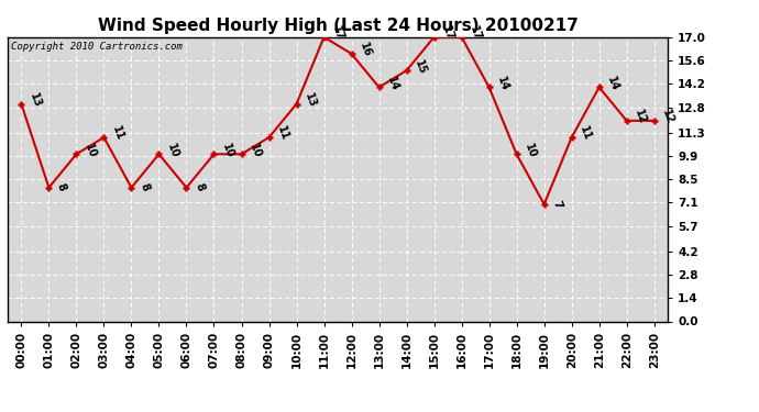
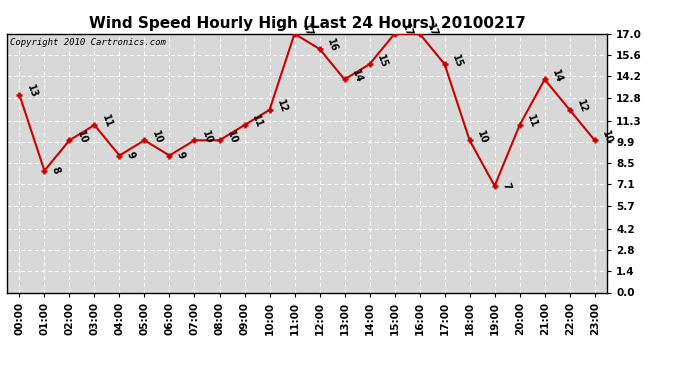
04:00: 8 -> 9
06:00: 8 -> 9
10:00: 13 -> 12
17:00: 14 -> 15
23:00: 12 -> 10
